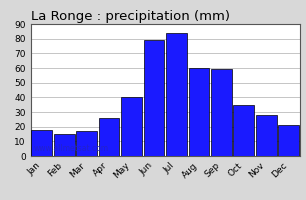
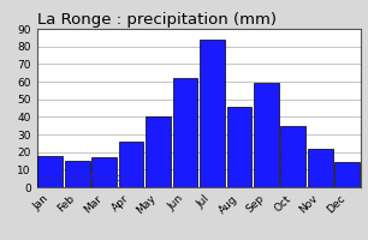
Jun: 79 -> 62
Aug: 60 -> 46
Nov: 28 -> 22
Dec: 21 -> 14
